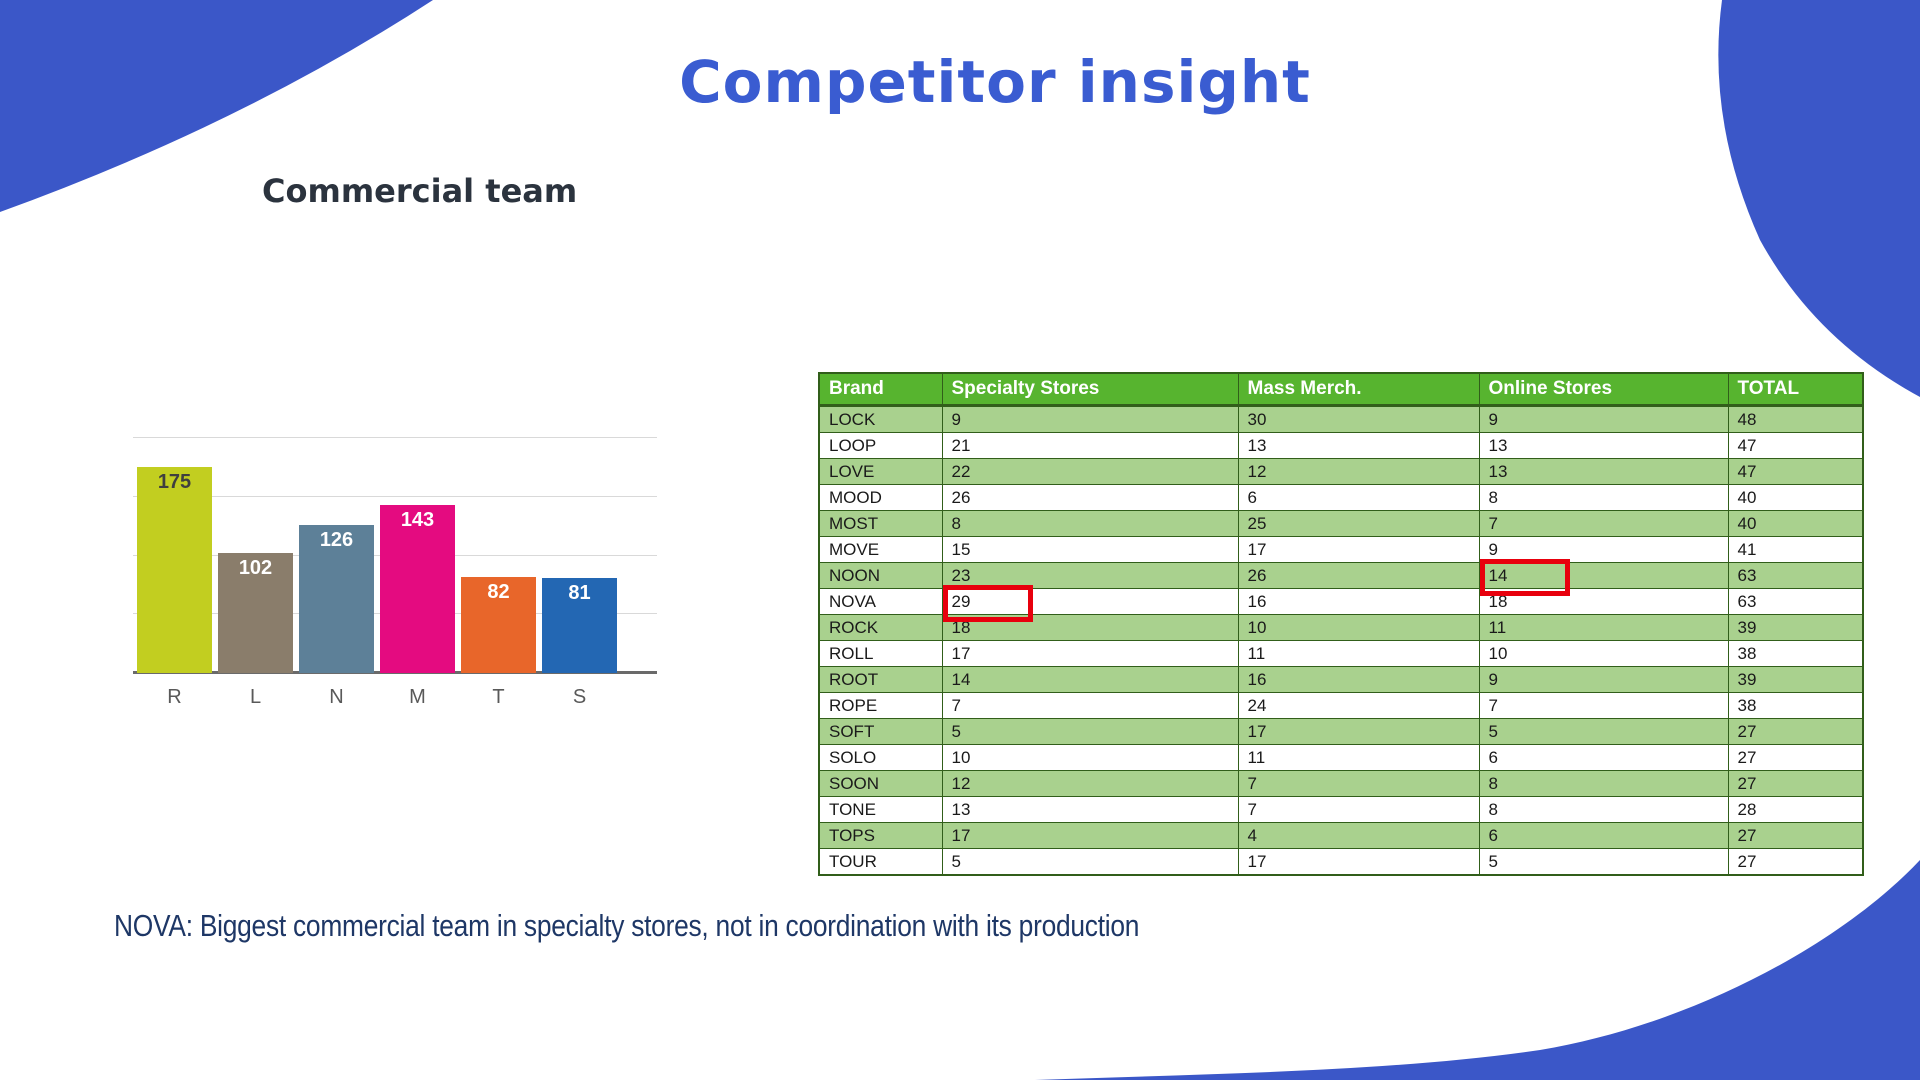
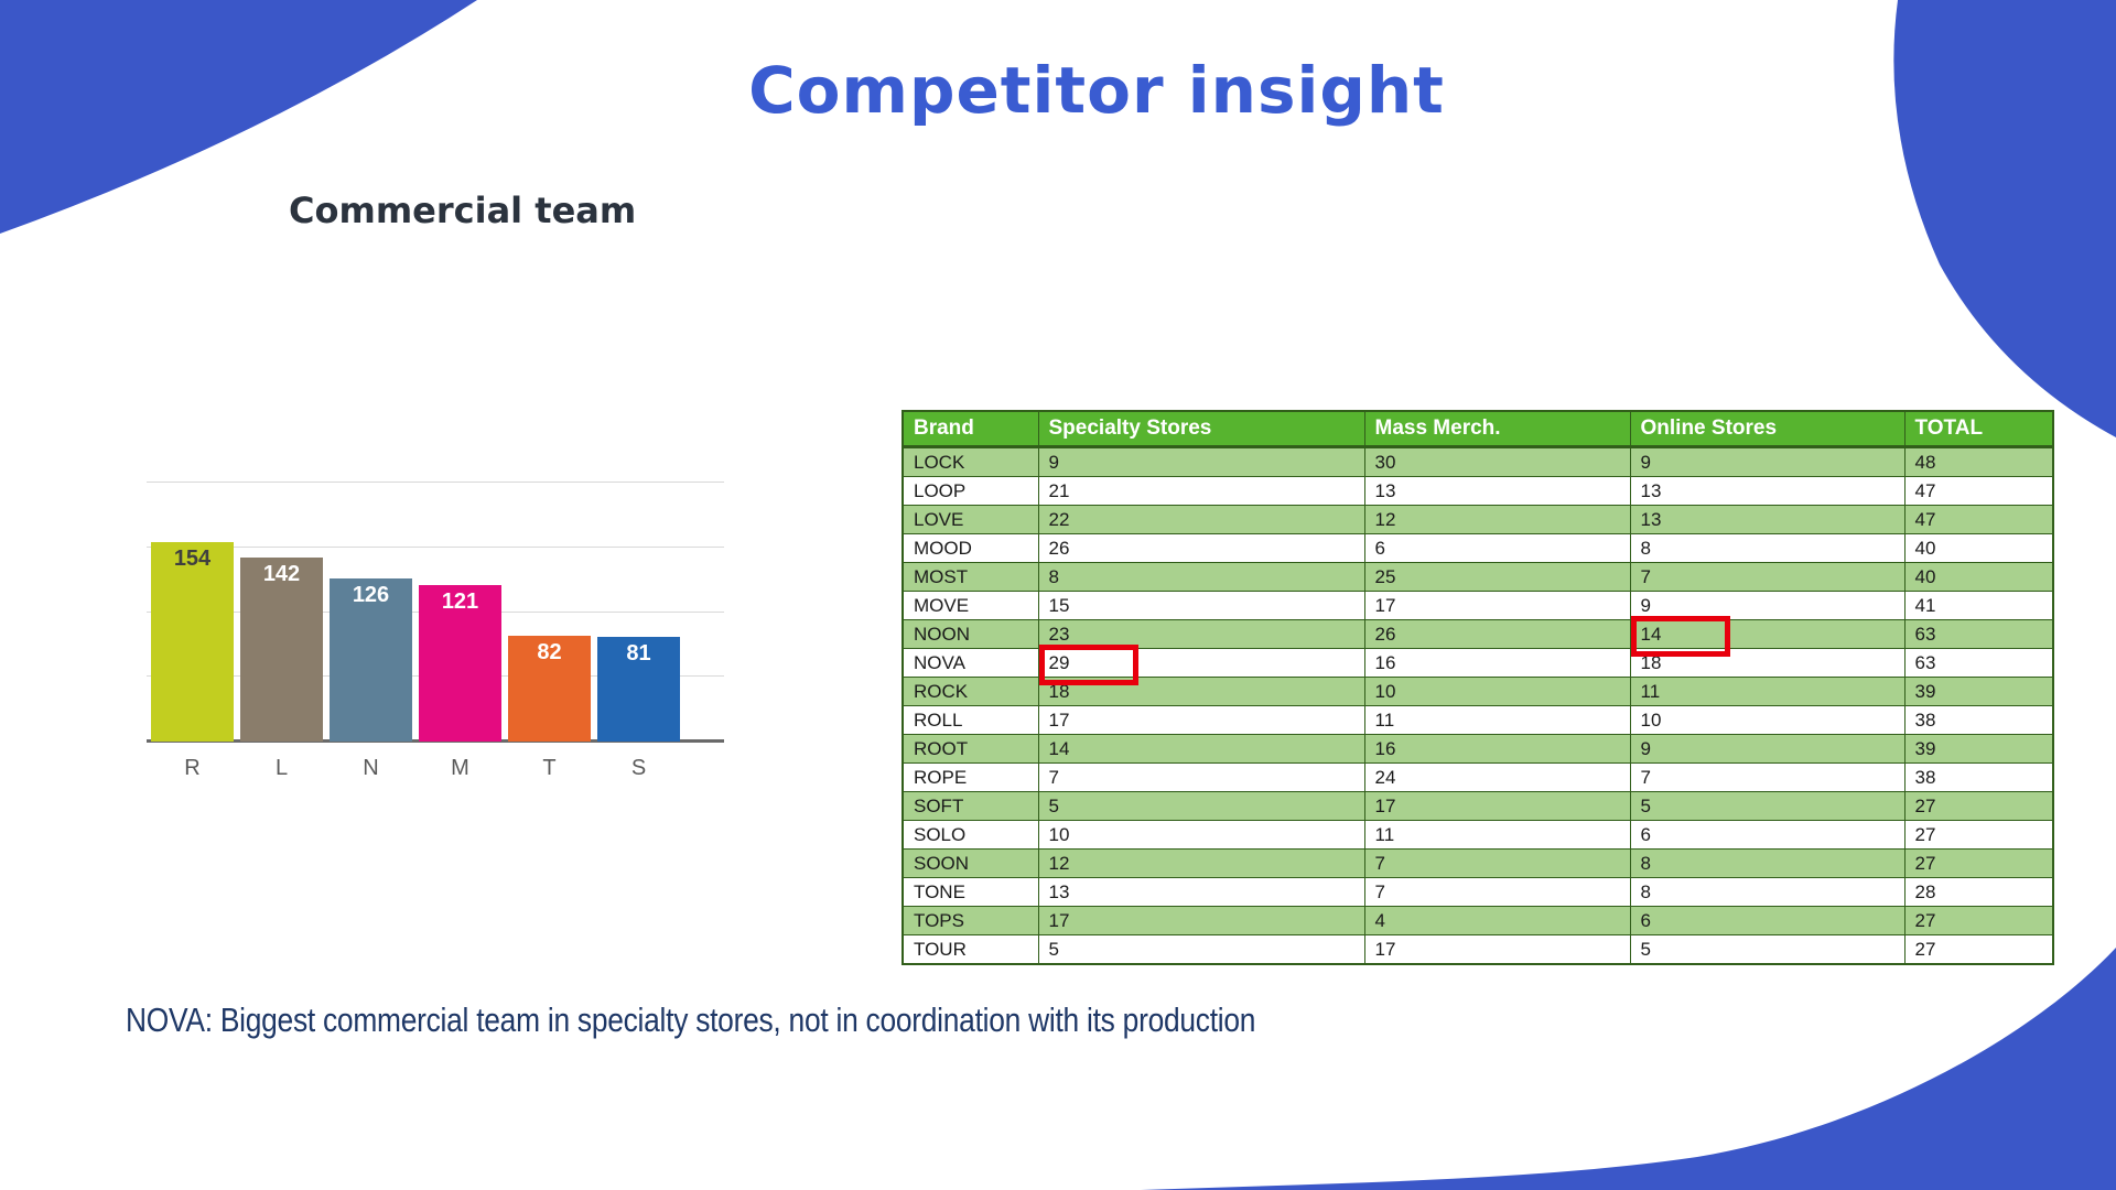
R: 175 -> 154
L: 102 -> 142
M: 143 -> 121
